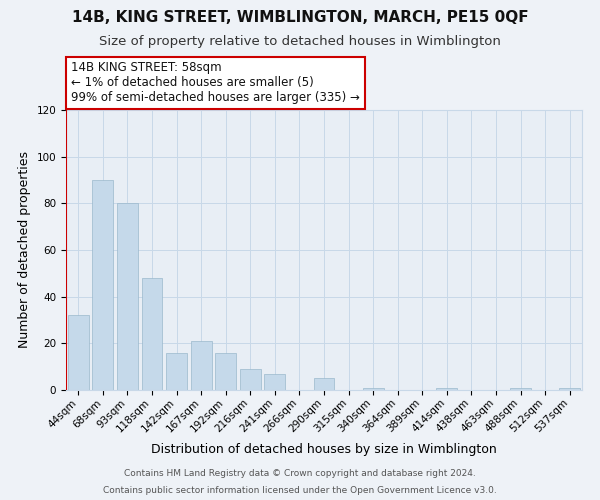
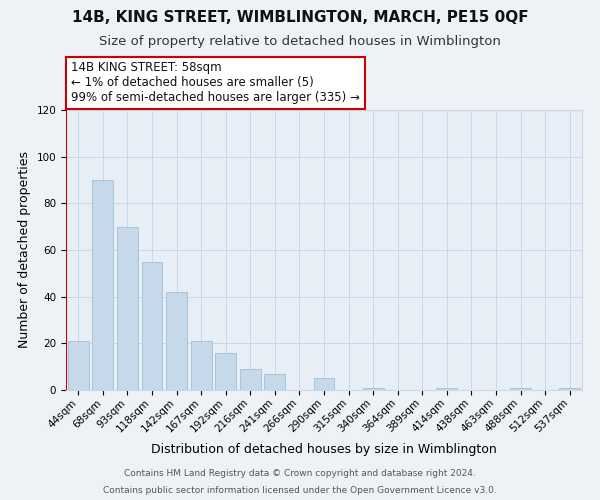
44sqm: 32 -> 21
93sqm: 80 -> 70
118sqm: 48 -> 55
142sqm: 16 -> 42
